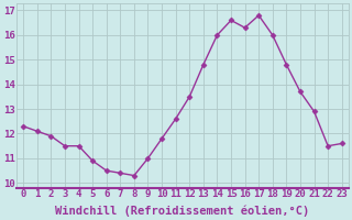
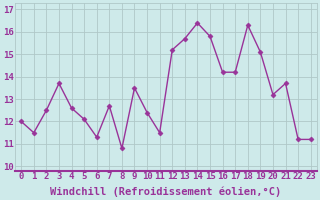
0: 12.3 -> 12.0
1: 12.1 -> 11.5
2: 11.9 -> 12.5
3: 11.5 -> 13.7
4: 11.5 -> 12.6
5: 10.9 -> 12.1
6: 10.5 -> 11.3
7: 10.4 -> 12.7
8: 10.3 -> 10.8
9: 11.0 -> 13.5
10: 11.8 -> 12.4
11: 12.6 -> 11.5
12: 13.5 -> 15.2
13: 14.8 -> 15.7
14: 16.0 -> 16.4
15: 16.6 -> 15.8
16: 16.3 -> 14.2
17: 16.8 -> 14.2
18: 16.0 -> 16.3
19: 14.8 -> 15.1
20: 13.7 -> 13.2
21: 12.9 -> 13.7
22: 11.5 -> 11.2
23: 11.6 -> 11.2
